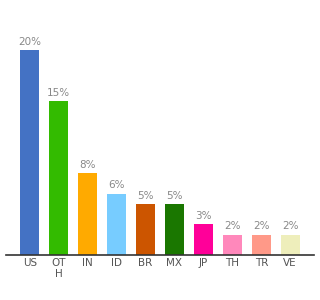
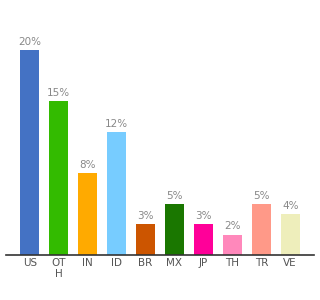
ID: 6% -> 12%
BR: 5% -> 3%
TR: 2% -> 5%
VE: 2% -> 4%
